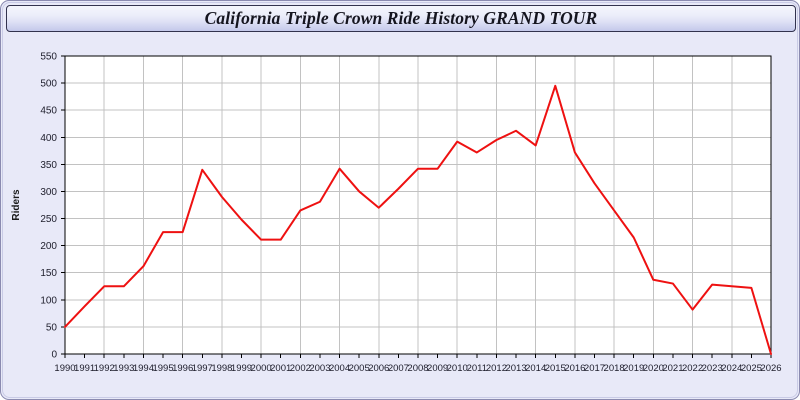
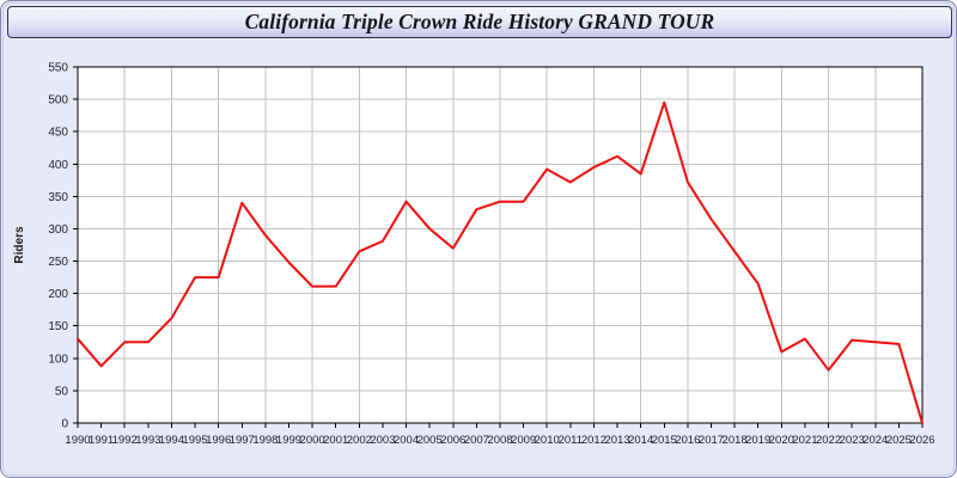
1990: 50 -> 130
2007: 300 -> 330
2020: 140 -> 110
